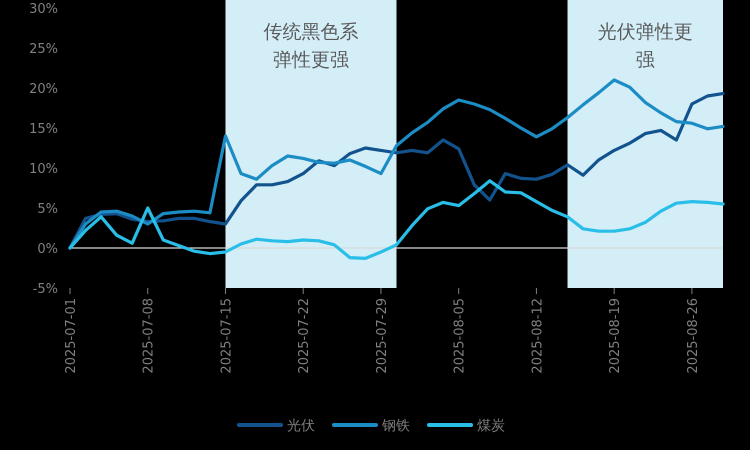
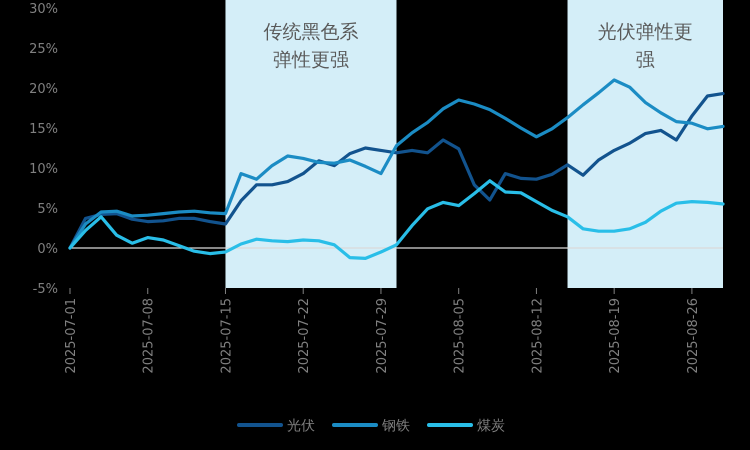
钢铁/2025-07-08: 3% -> 4%
煤炭/2025-07-08: 5% -> 1%
钢铁/2025-07-15: 14% -> 4%
光伏/2025-08-26: 18% -> 16%
